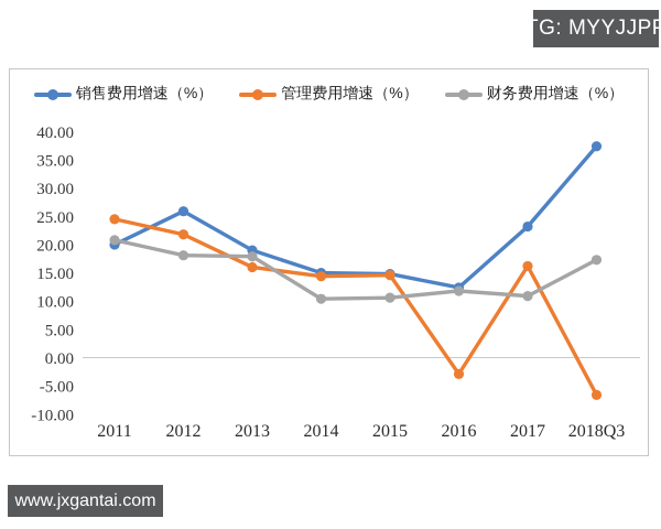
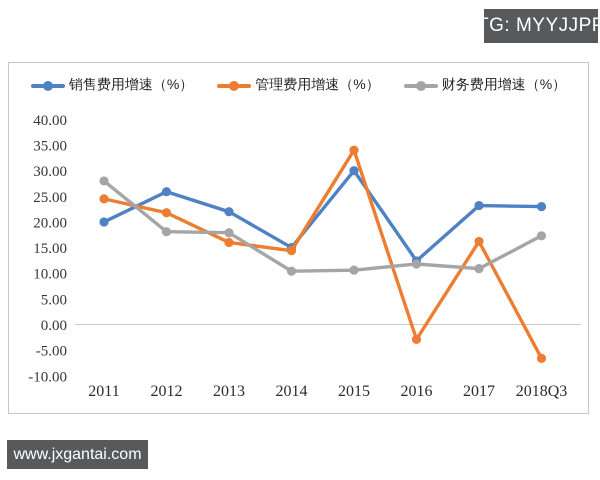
财务费用增速（%）/2011: 21 -> 28
销售费用增速（%）/2013: 19 -> 22
销售费用增速（%）/2015: 15 -> 30
管理费用增速（%）/2015: 15 -> 34
销售费用增速（%）/2018Q3: 37 -> 23
